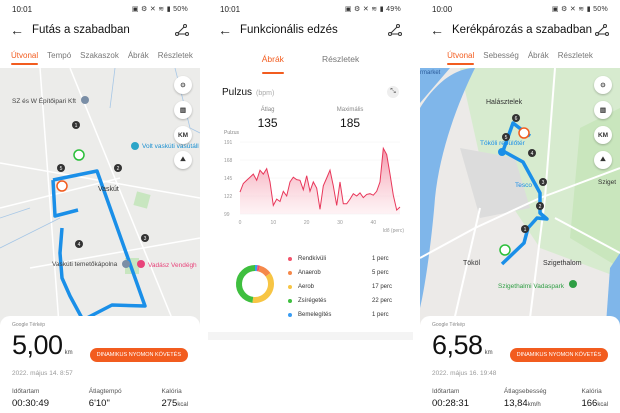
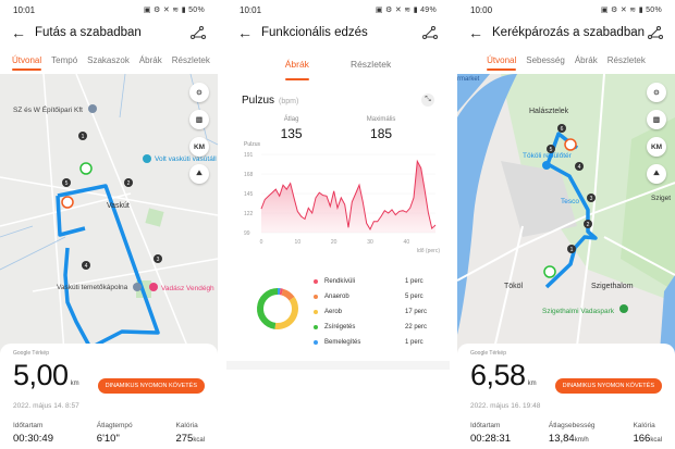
10: 110 -> 120
30: 140 -> 100
